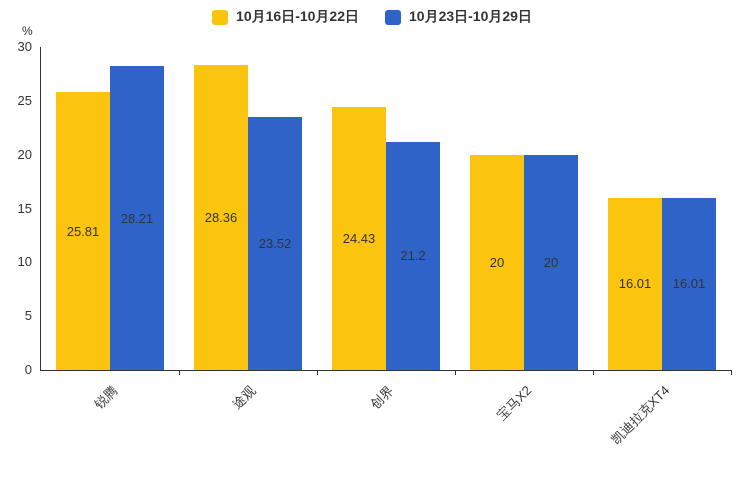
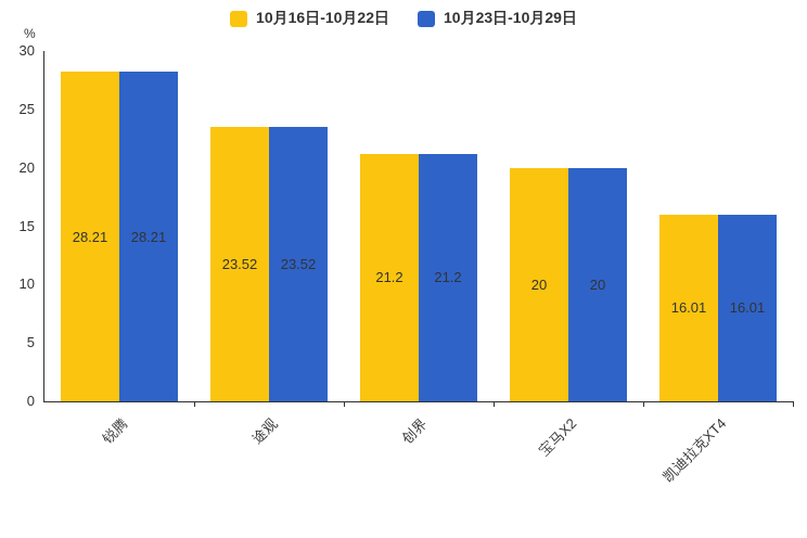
10月16日-10月22日/锐腾: 25.81 -> 28.21
10月16日-10月22日/途观: 28.36 -> 23.52
10月16日-10月22日/创界: 24.43 -> 21.2
